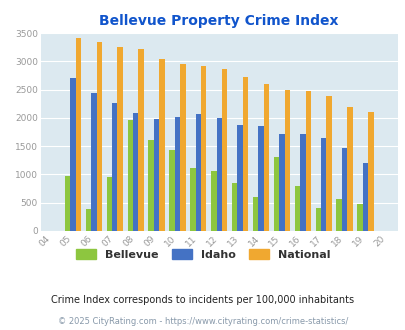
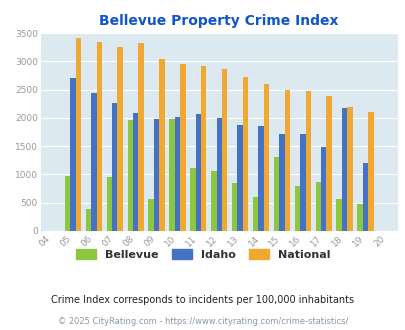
National/08: 3210 -> 3320
Bellevue/09: 1600 -> 560
Bellevue/10: 1430 -> 1980
Bellevue/17: 410 -> 860
Idaho/17: 1640 -> 1480
Idaho/18: 1470 -> 2180
